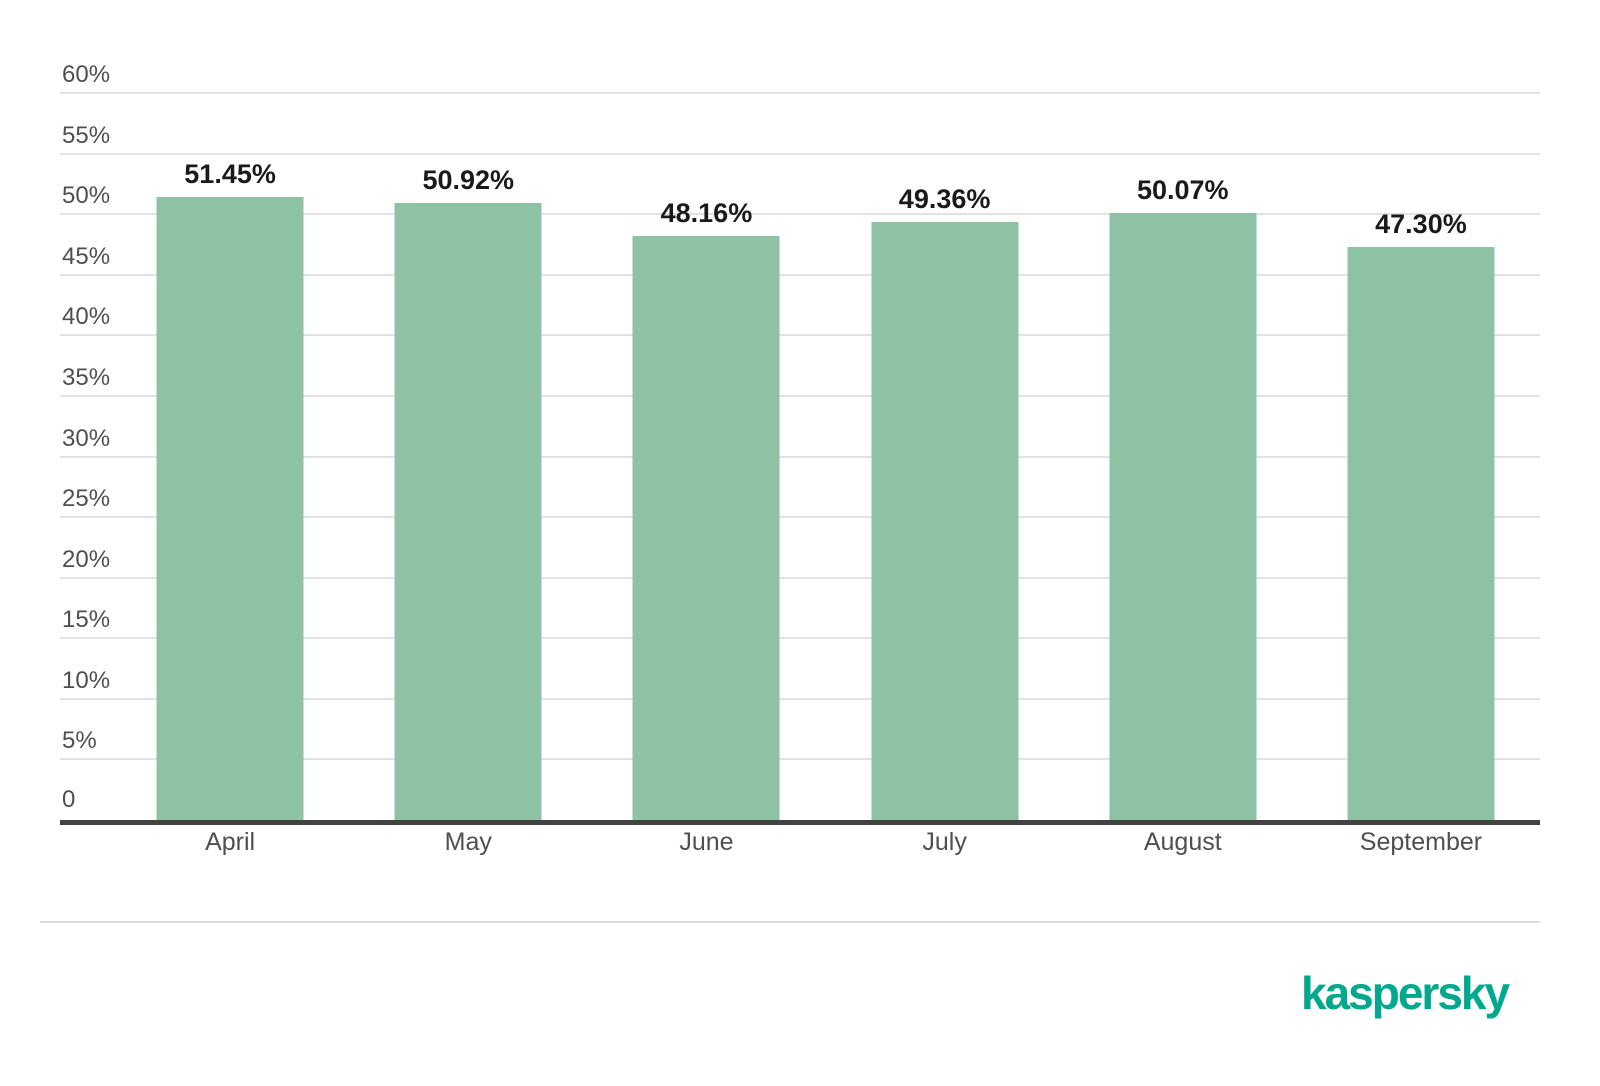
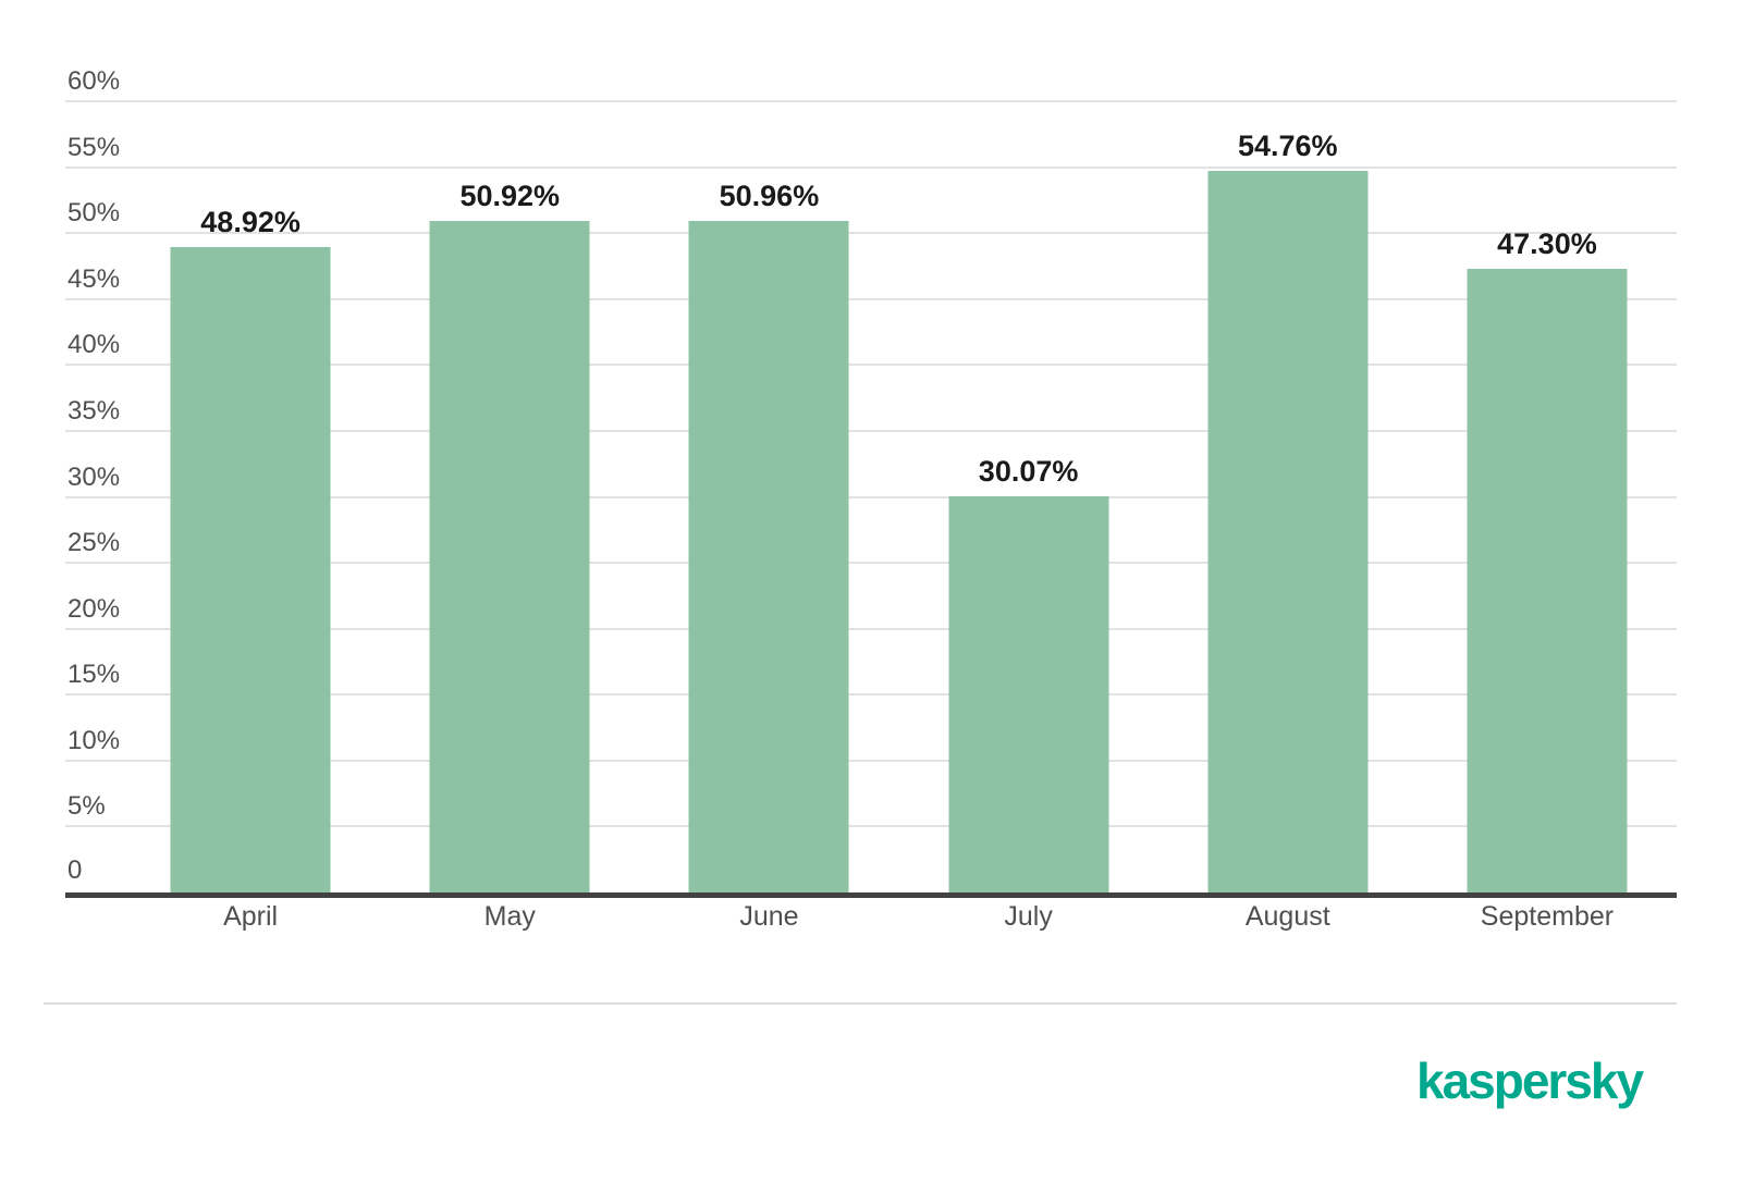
April: 51.45% -> 48.92%
June: 48.16% -> 50.96%
July: 49.36% -> 30.07%
August: 50.07% -> 54.76%
